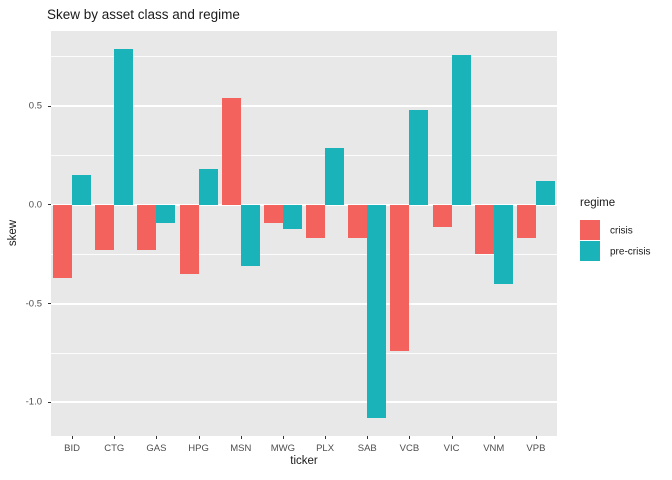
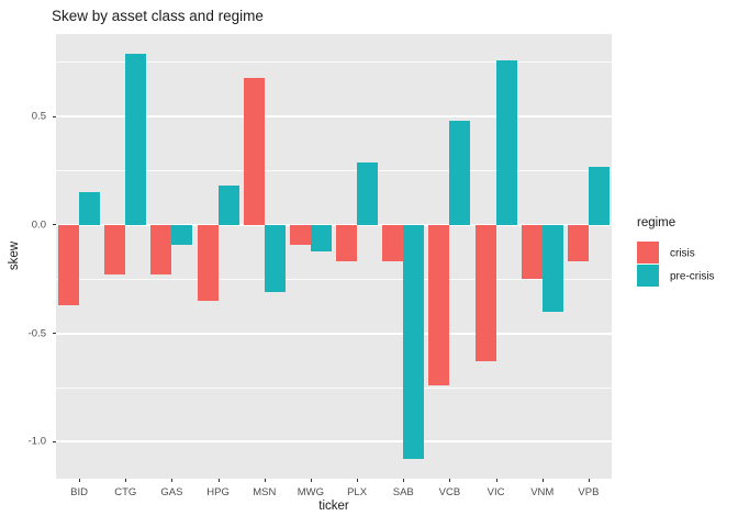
crisis/MSN: 0.54 -> 0.68
crisis/VIC: -0.11 -> -0.63
pre-crisis/VPB: 0.12 -> 0.27
